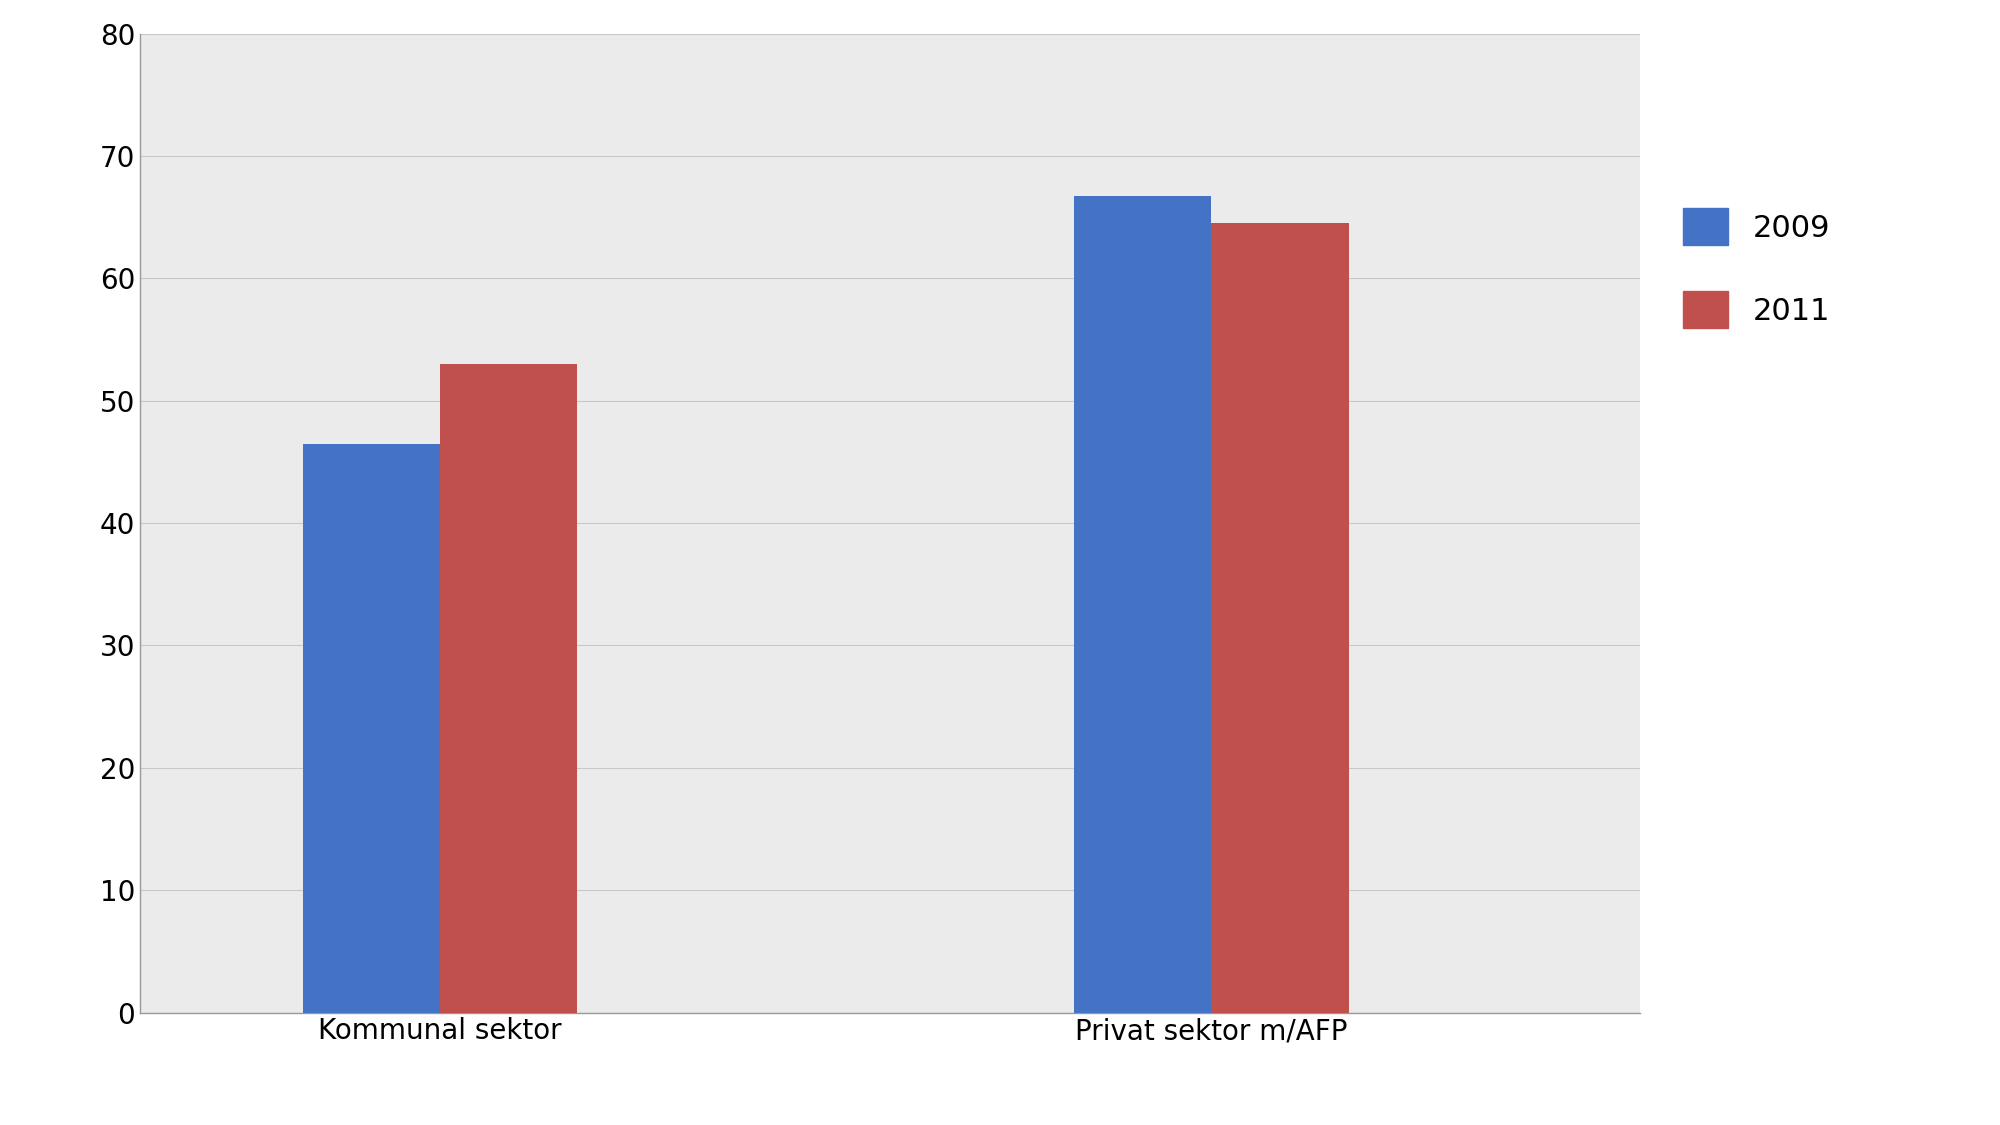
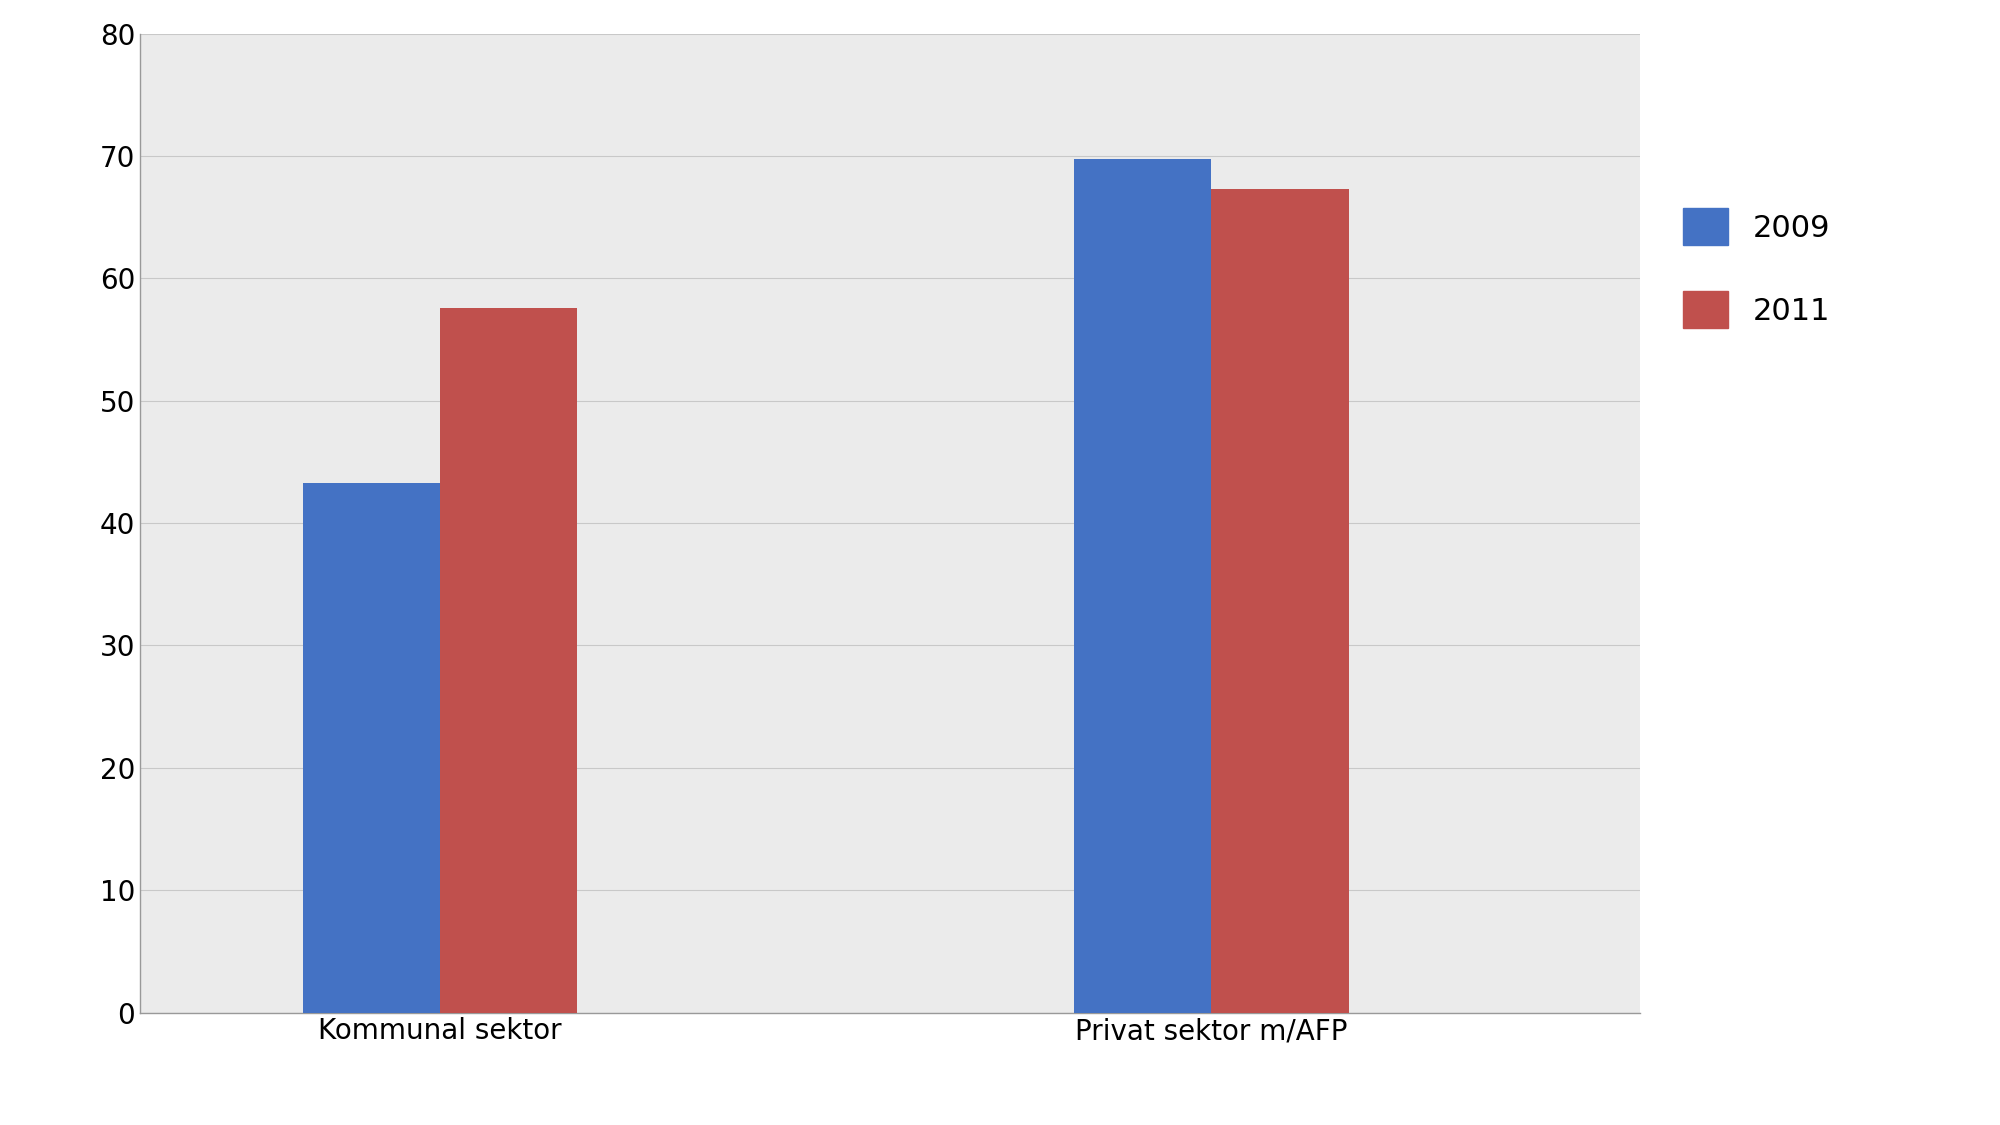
2009/Kommunal sektor: 46.5 -> 43.3
2011/Kommunal sektor: 53.0 -> 57.6
2009/Privat sektor m/AFP: 66.7 -> 69.8
2011/Privat sektor m/AFP: 64.5 -> 67.3
